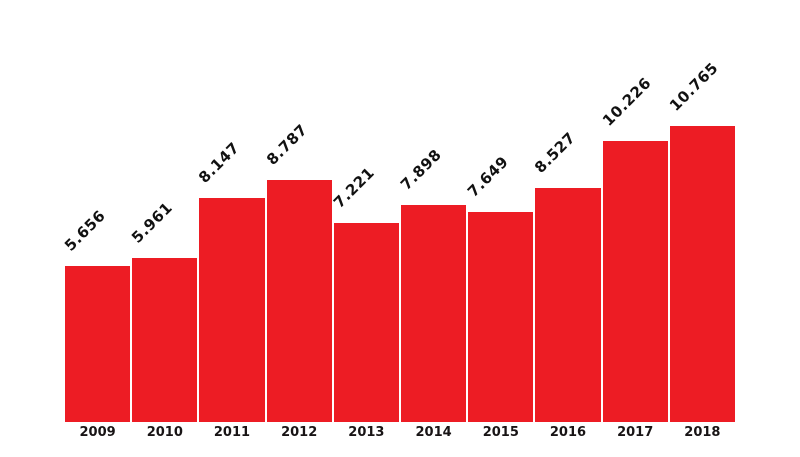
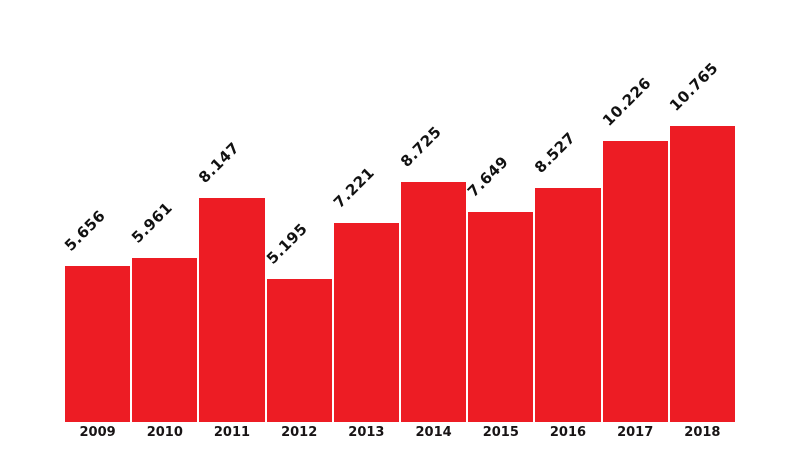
2012: 8.787 -> 5.195
2014: 7.898 -> 8.725
